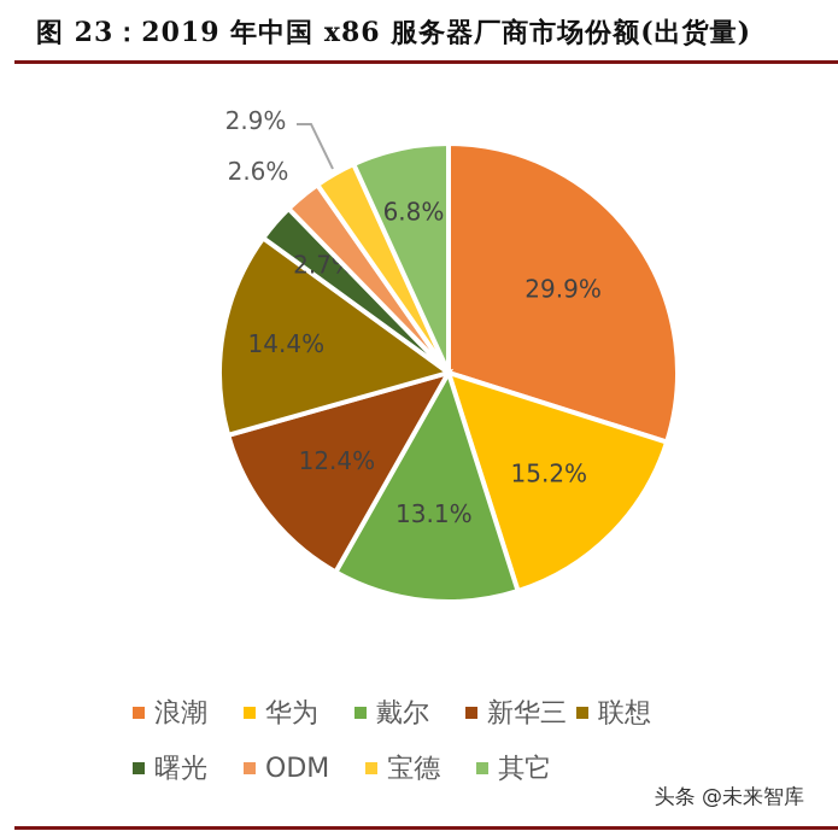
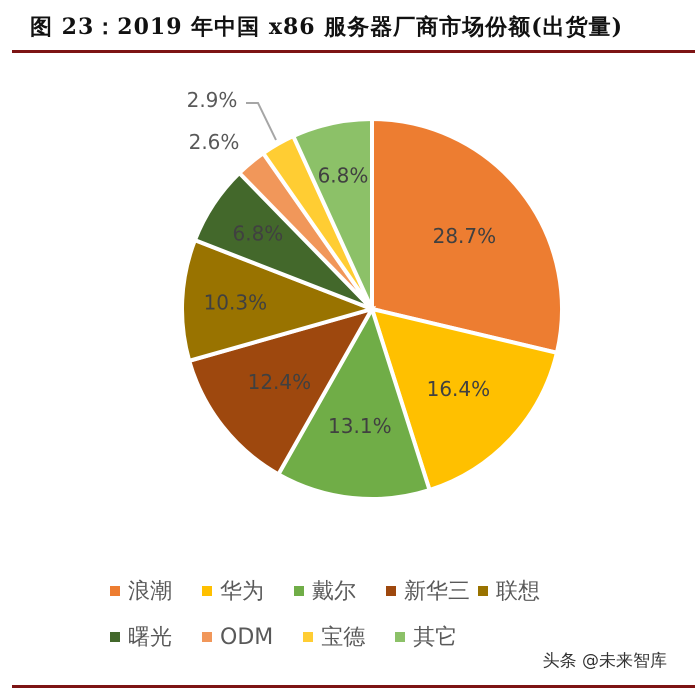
浪潮: 29.9% -> 28.7%
华为: 15.2% -> 16.4%
联想: 14.4% -> 10.3%
曙光: 2.7% -> 6.8%
